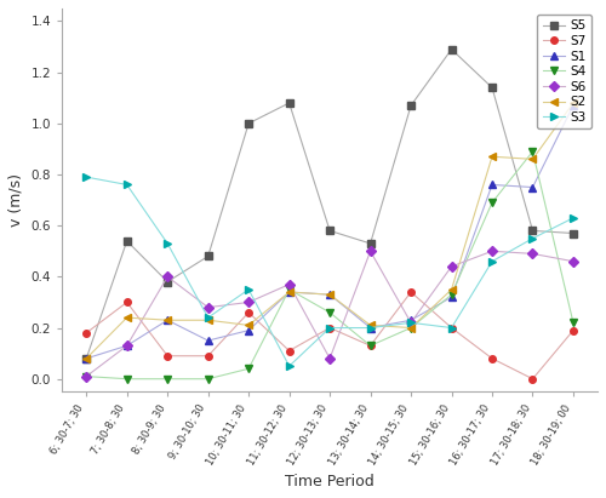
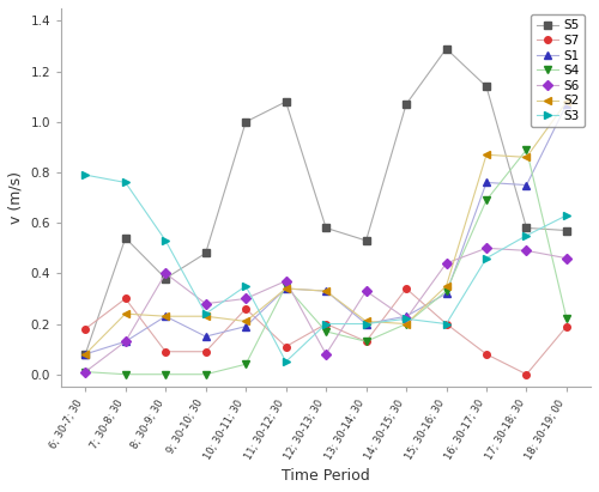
S4/12; 30-13; 30: 0.26 -> 0.17
S6/13; 30-14; 30: 0.50 -> 0.33
